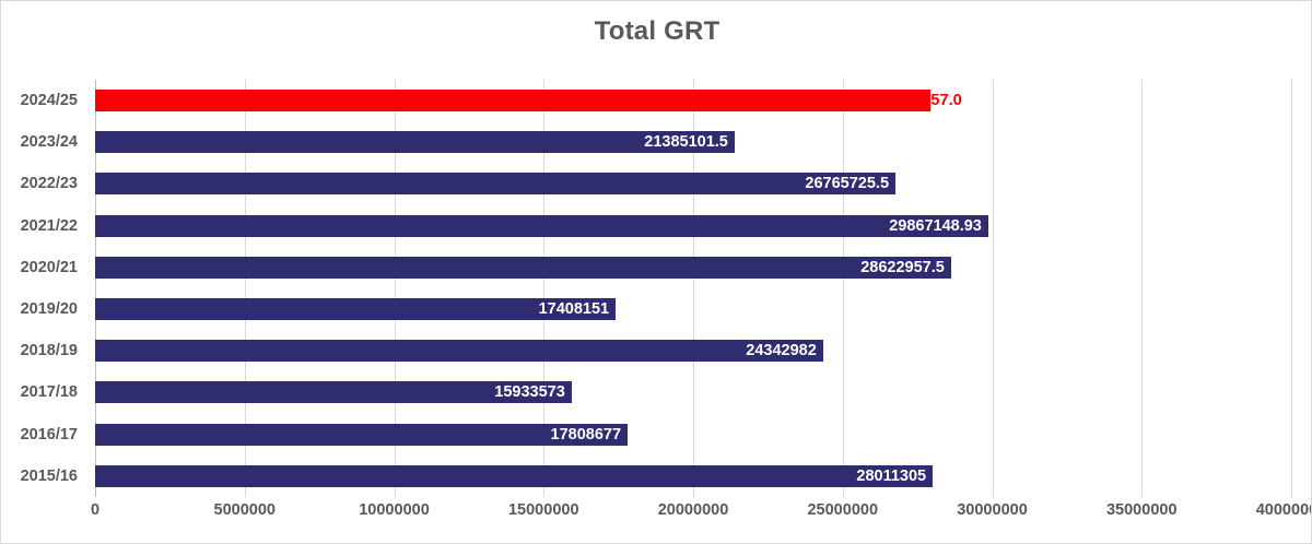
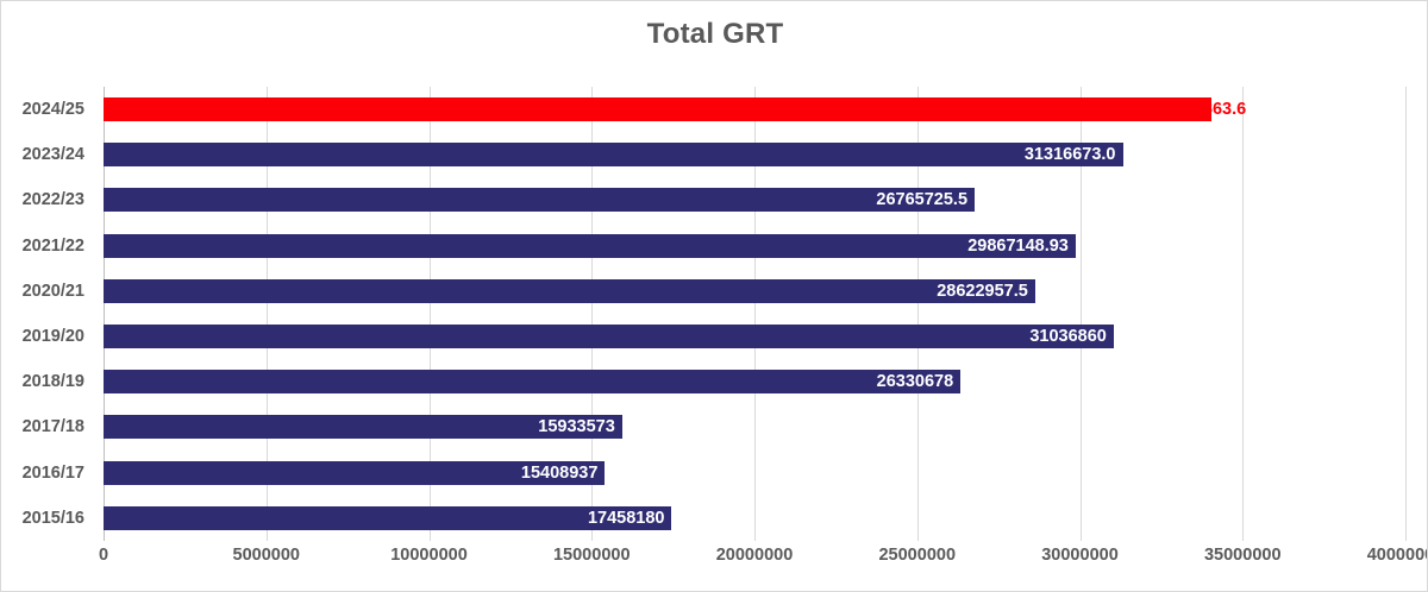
2024/25: 27918057.0 -> 34043863.6
2023/24: 21385101.5 -> 31316673.0
2019/20: 17408151 -> 31036860
2018/19: 24342982 -> 26330678
2016/17: 17808677 -> 15408937
2015/16: 28011305 -> 17458180
